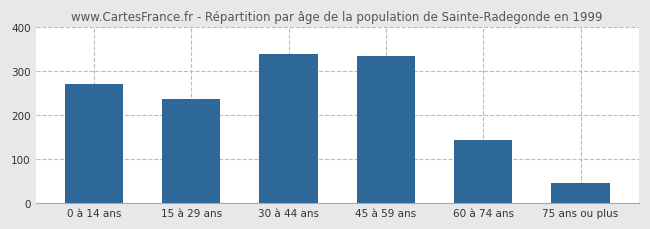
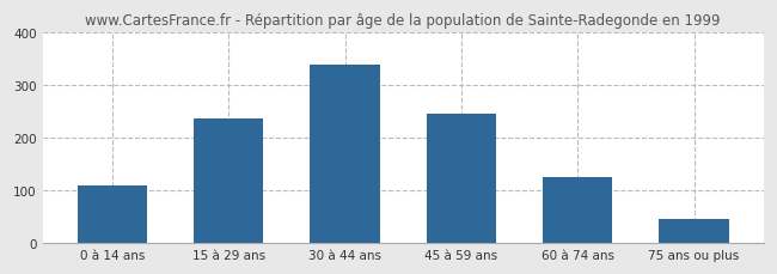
0 à 14 ans: 270 -> 110
45 à 59 ans: 334 -> 245
60 à 74 ans: 144 -> 125
